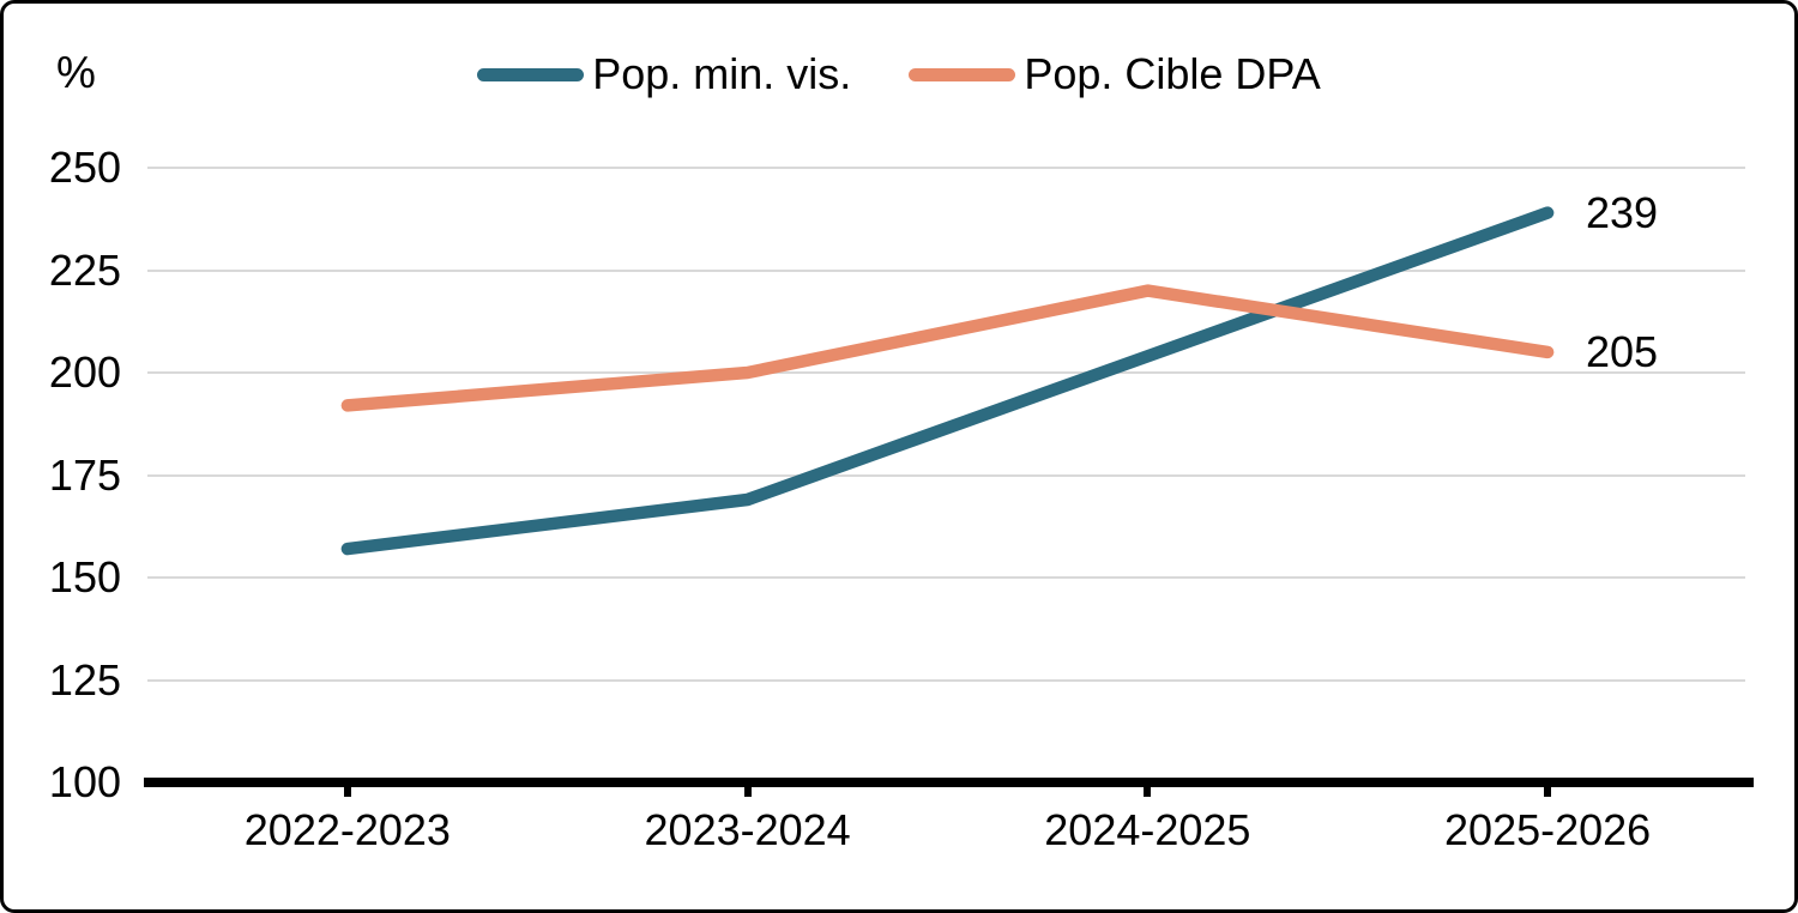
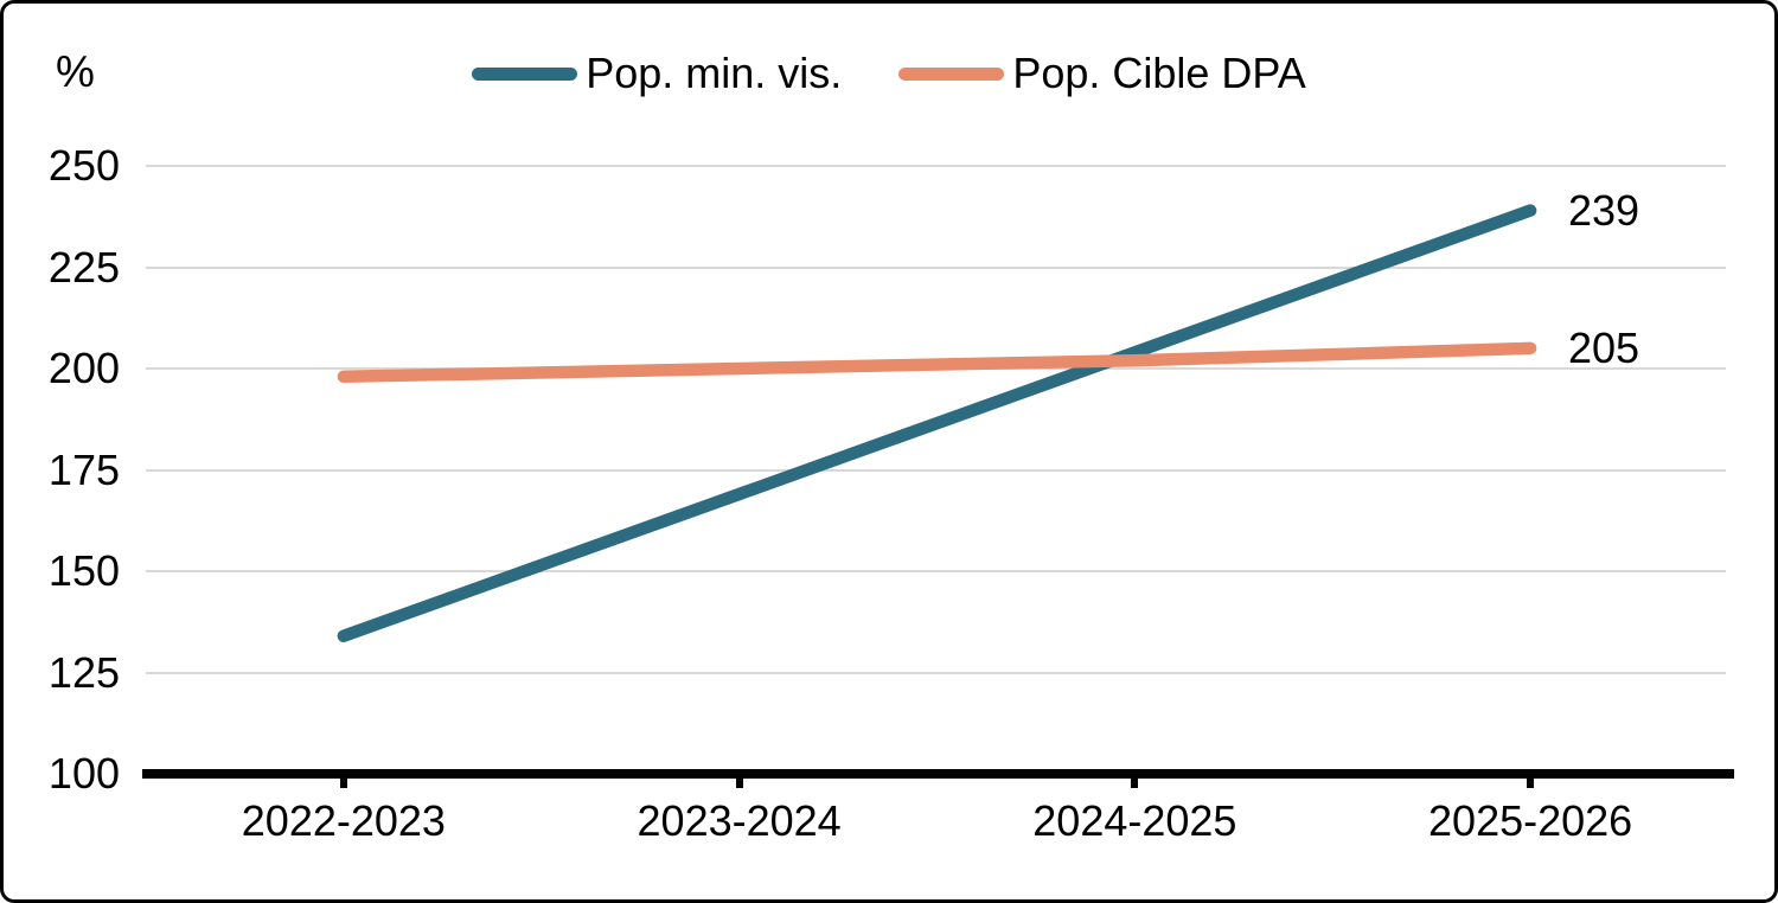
Pop. min. vis./2022-2023: 157 -> 134
Pop. Cible DPA/2022-2023: 192 -> 198
Pop. Cible DPA/2024-2025: 220 -> 202
